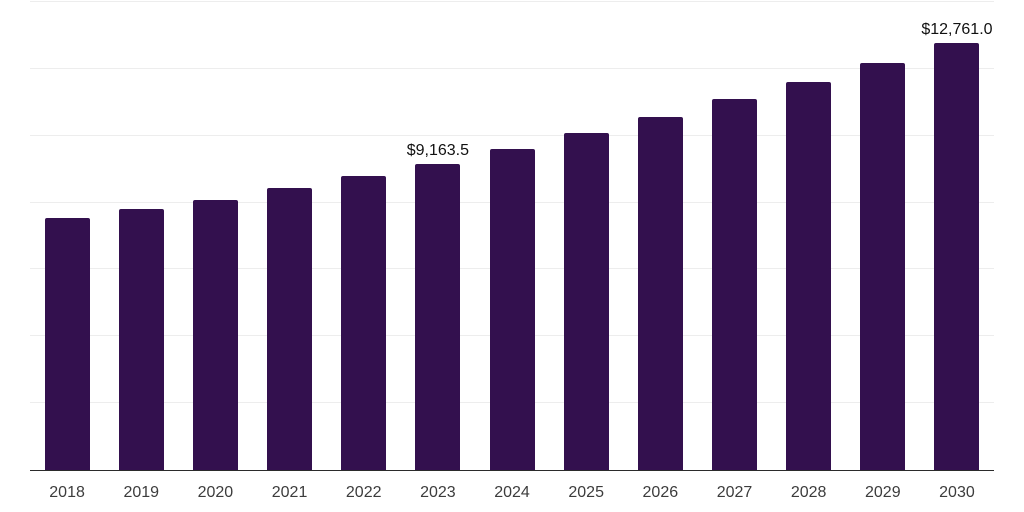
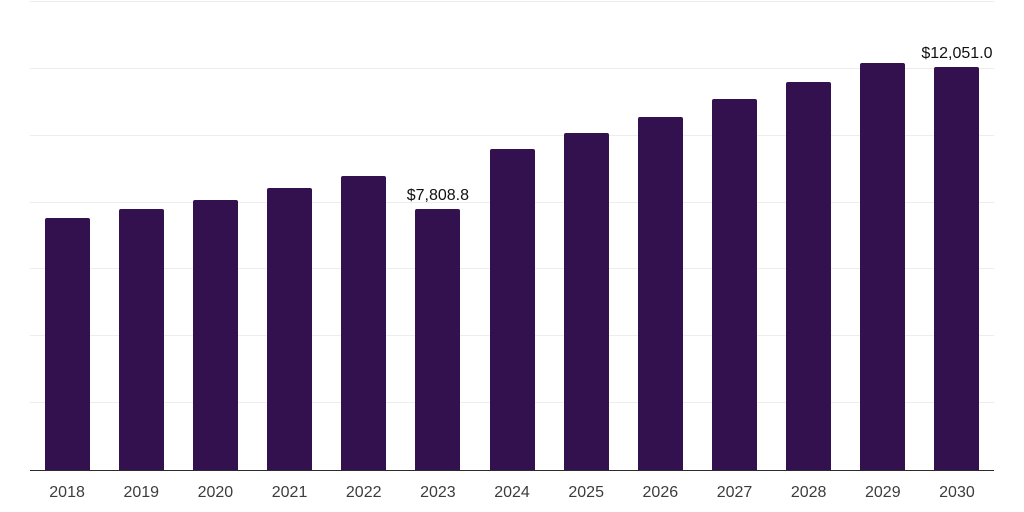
2023: $9,163.5 -> $7,808.8
2030: $12,761.0 -> $12,051.0
